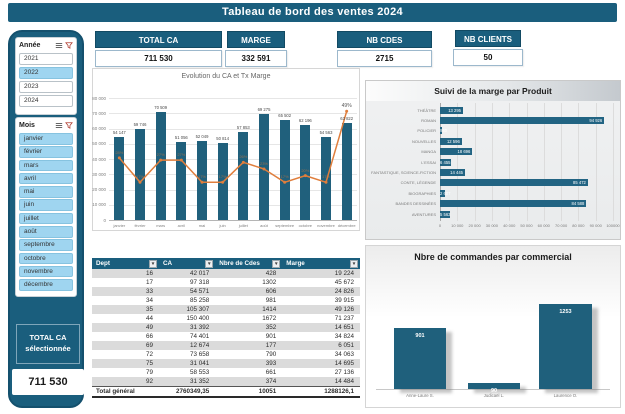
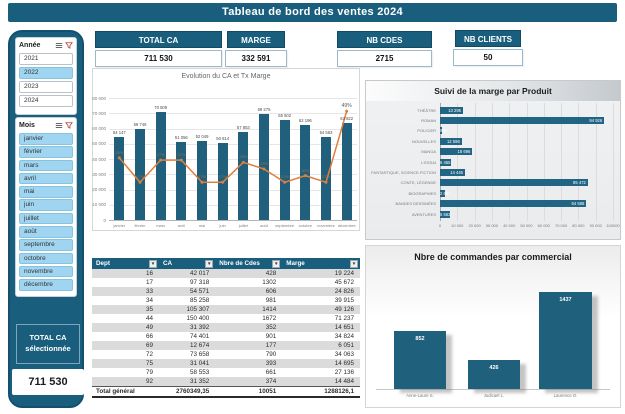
Nbre de commandes par commercial/Anne-Laure S.: 901 -> 852
Nbre de commandes par commercial/Judicaël L.: 90 -> 426
Nbre de commandes par commercial/Laurence O.: 1253 -> 1437
